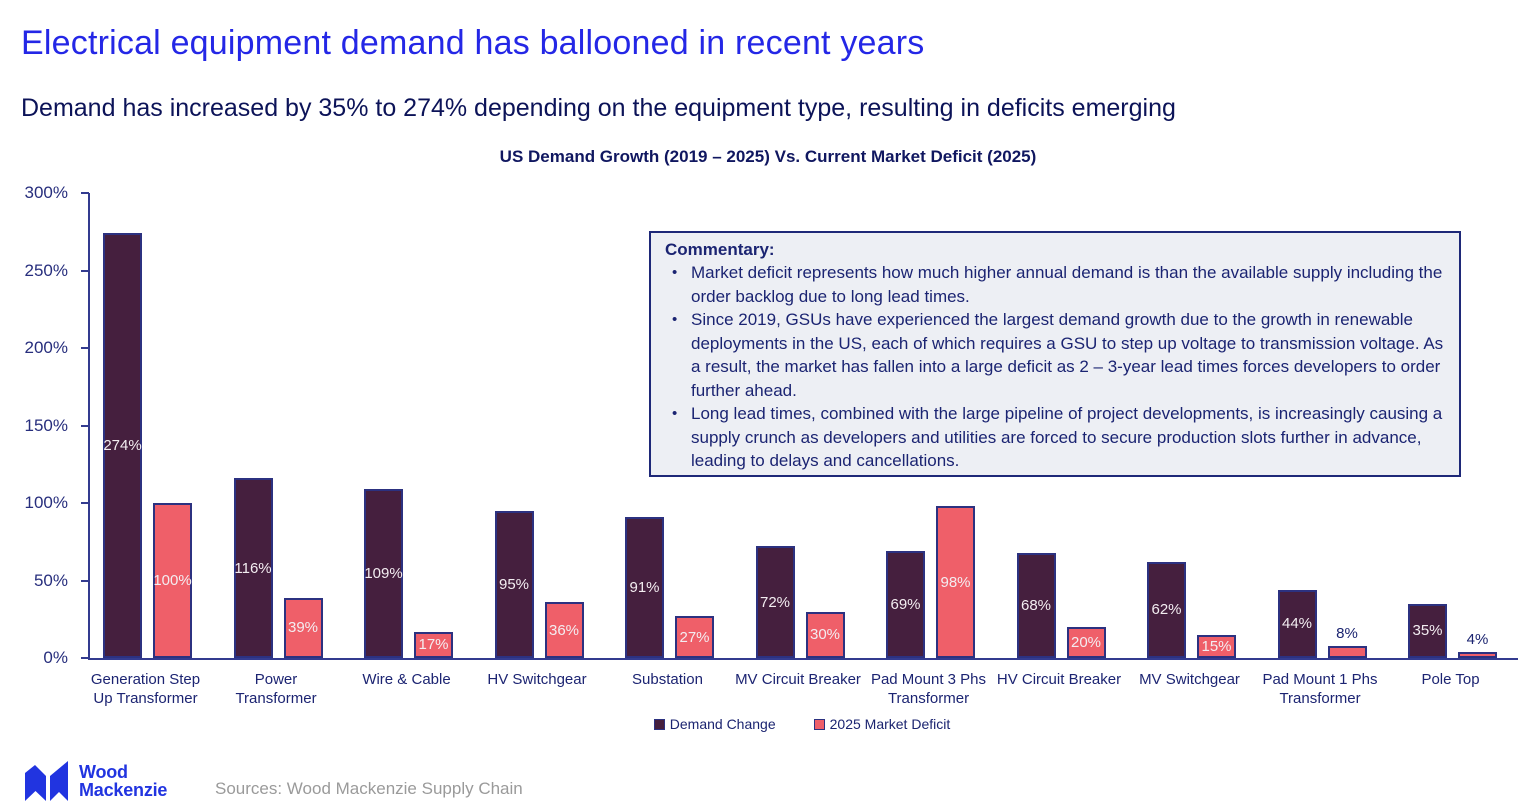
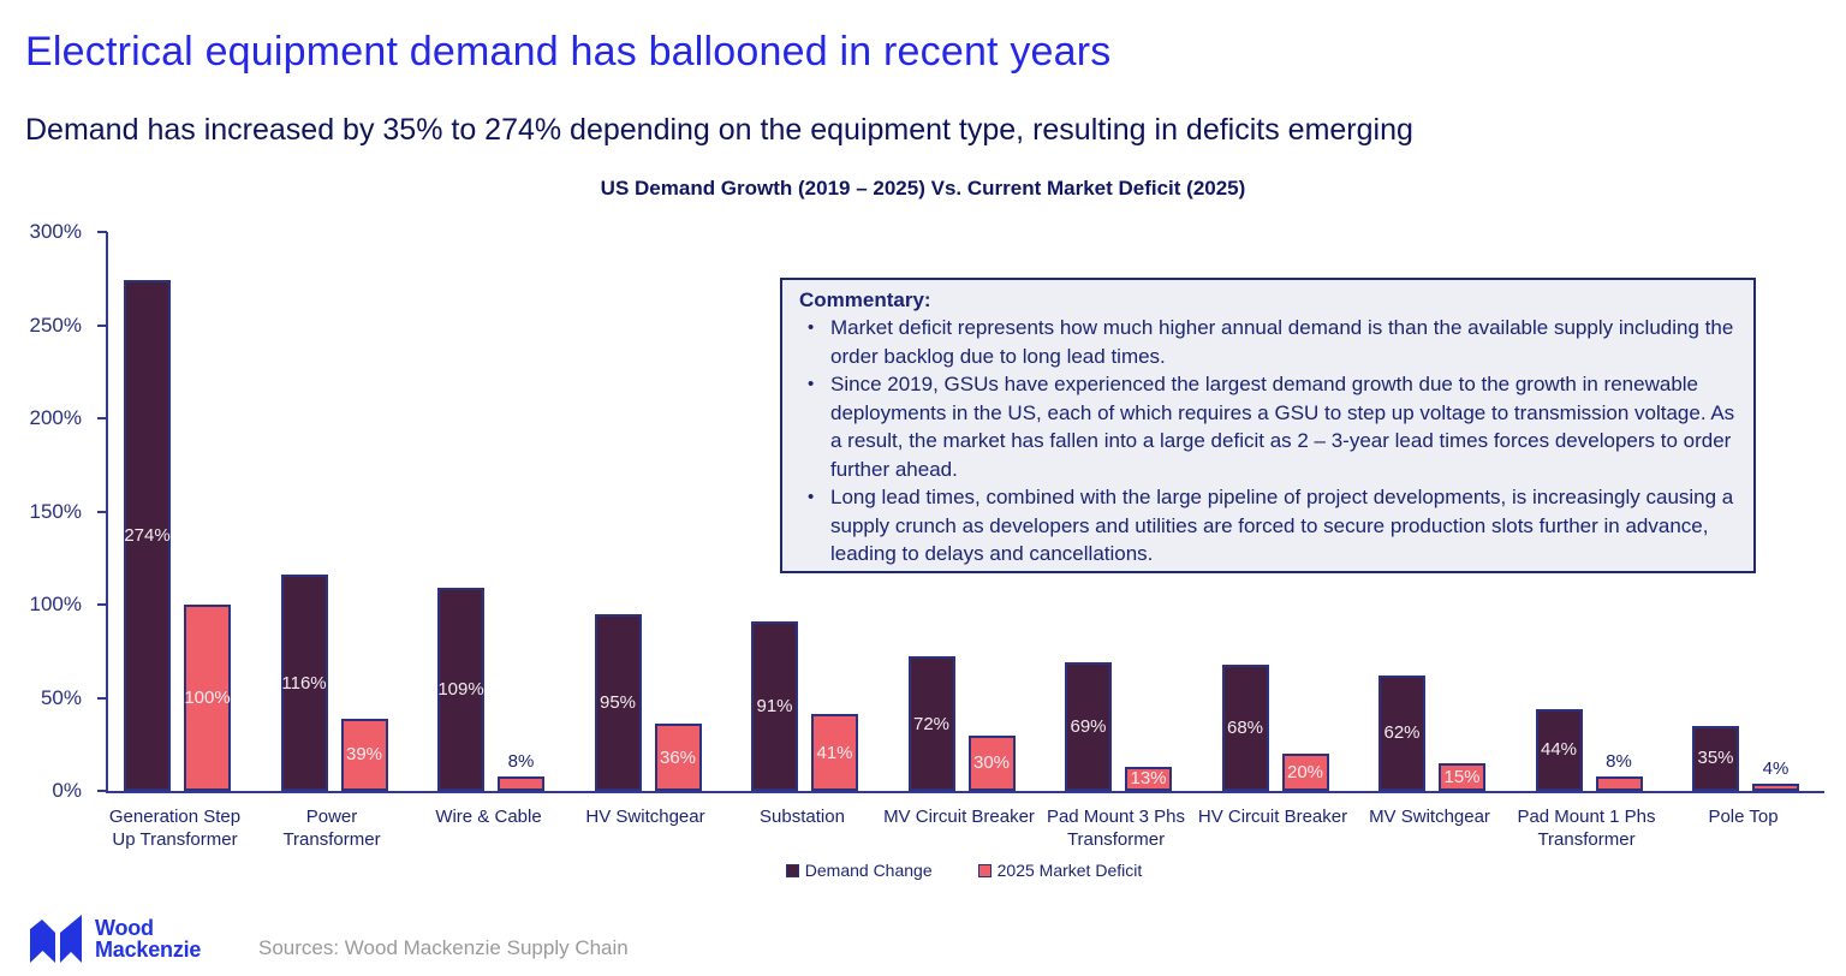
2025 Market Deficit/Wire & Cable: 17% -> 8%
2025 Market Deficit/Substation: 27% -> 41%
2025 Market Deficit/Pad Mount 3 Phs Transformer: 98% -> 13%
